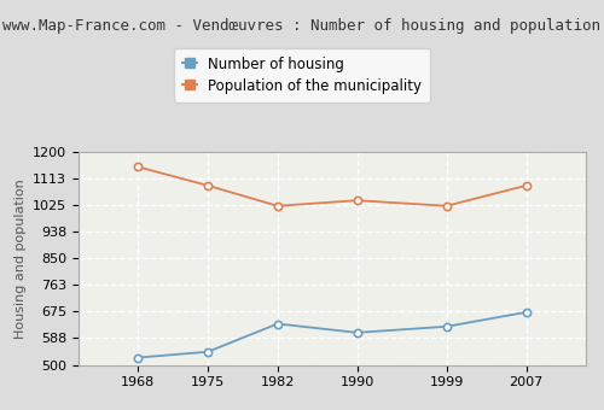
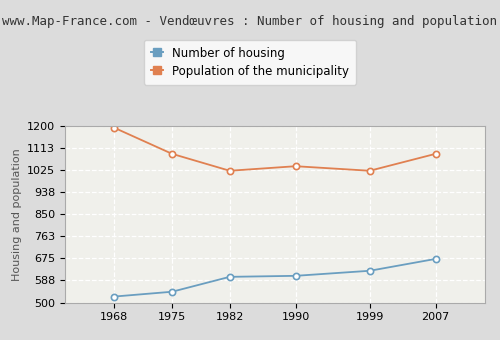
Population of the municipality/1968: 1150 -> 1192
Number of housing/1982: 635 -> 602
